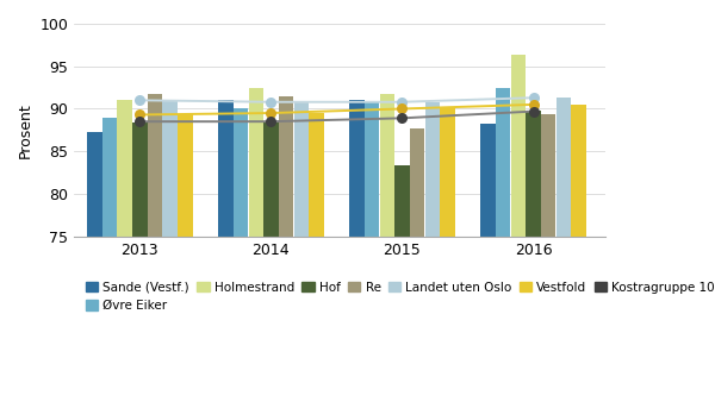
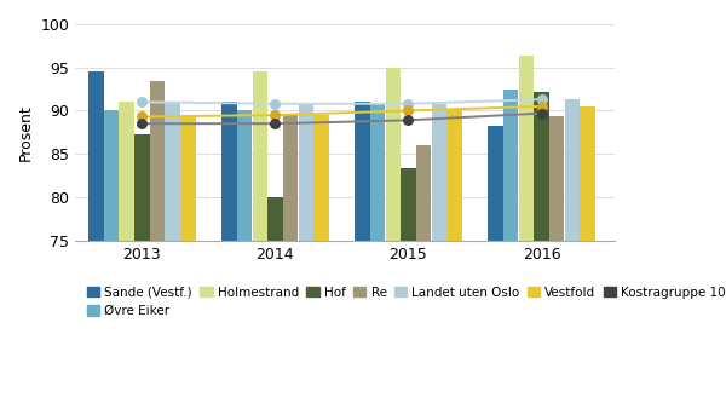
Sande (Vestf.)/2013: 87.3 -> 94.6
Øvre Eiker/2013: 88.9 -> 90.0
Hof/2013: 88.4 -> 87.2
Re/2013: 91.7 -> 93.4
Holmestrand/2014: 92.5 -> 94.6
Hof/2014: 88.4 -> 80.0
Re/2014: 91.4 -> 89.6
Holmestrand/2015: 91.8 -> 95.0
Re/2015: 87.7 -> 86.0
Hof/2016: 89.8 -> 92.2
